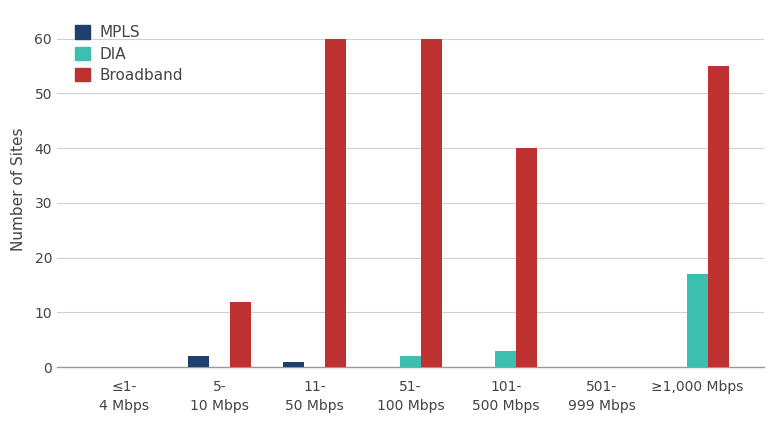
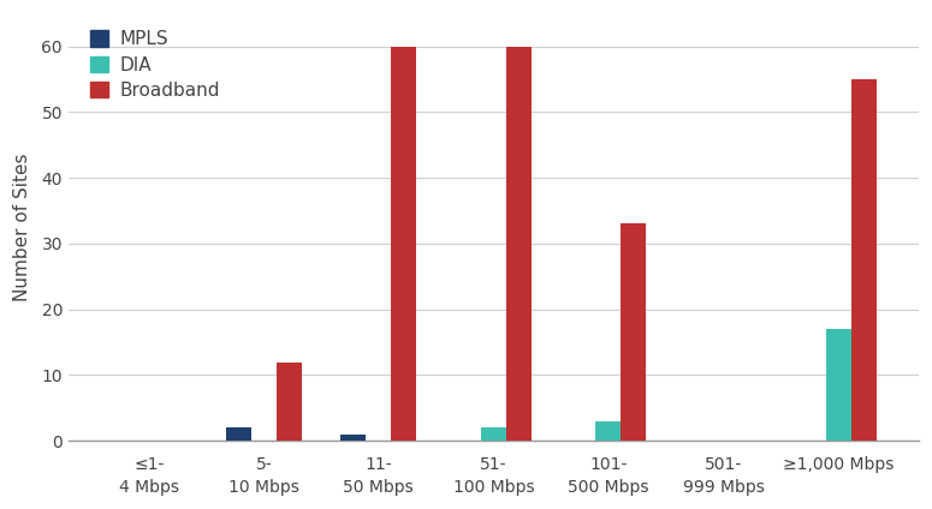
Broadband/101- 500 Mbps: 40 -> 33
